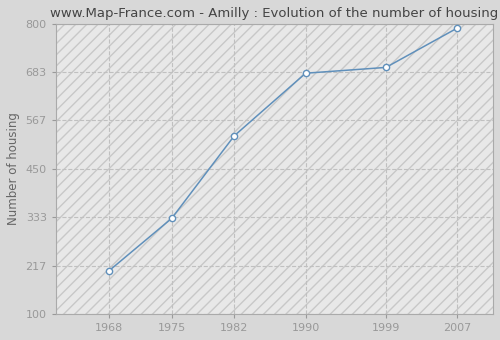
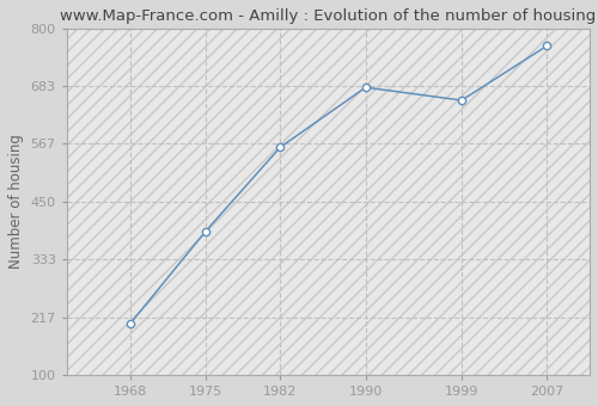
1975: 331 -> 390
1982: 530 -> 560
1999: 695 -> 655
2007: 790 -> 765
